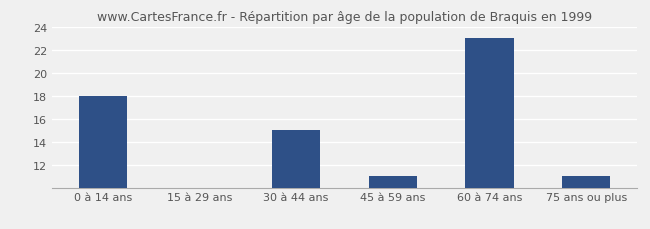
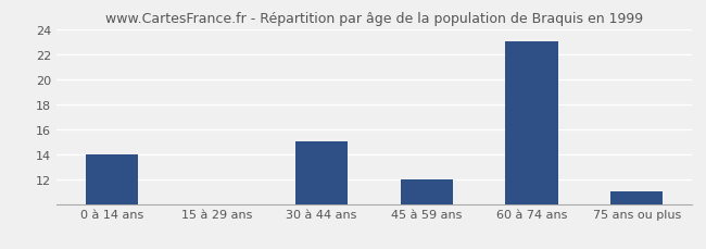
0 à 14 ans: 18 -> 14
45 à 59 ans: 11 -> 12
